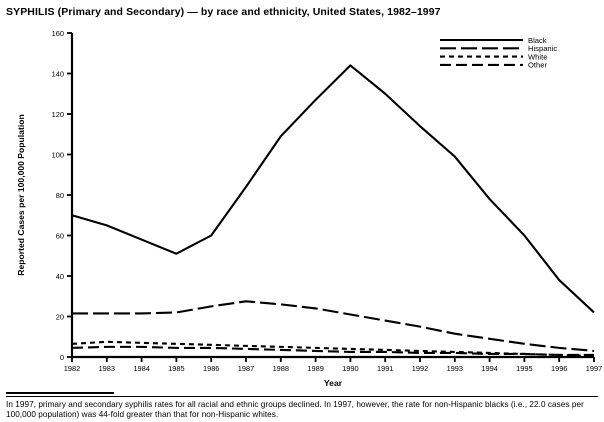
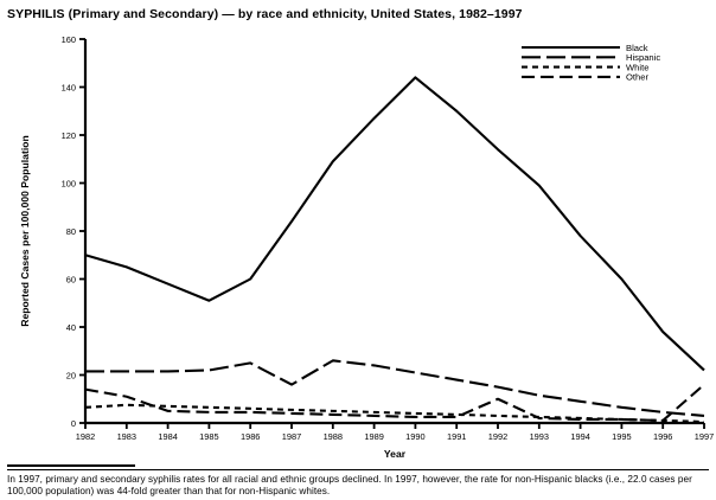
Other/1982: 4 -> 14
Other/1983: 5 -> 11
Hispanic/1987: 28 -> 16
Other/1992: 2 -> 10
Other/1997: 1 -> 16
